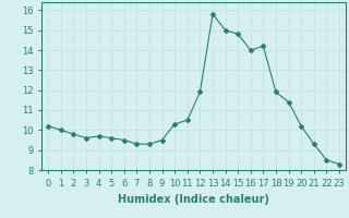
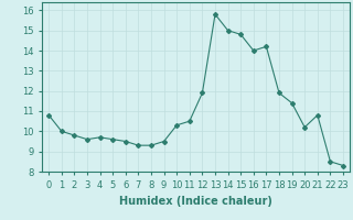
0: 10.2 -> 10.8
21: 9.3 -> 10.8
